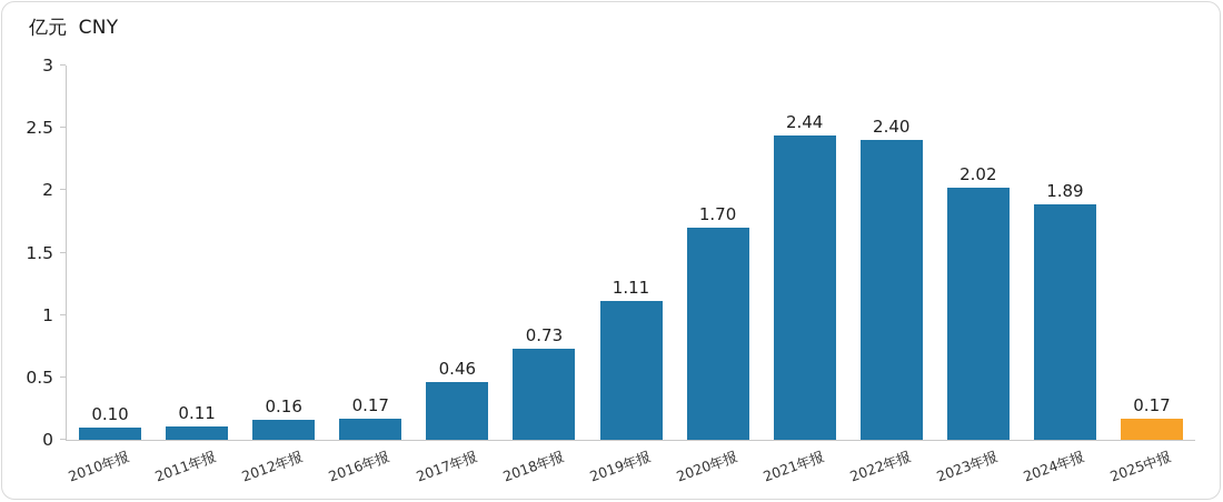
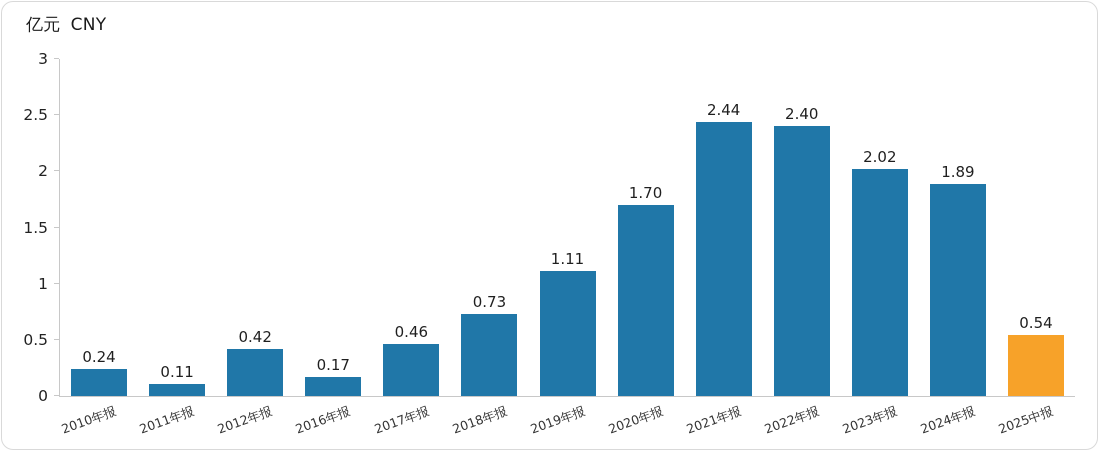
2010年报: 0.10 -> 0.24
2012年报: 0.16 -> 0.42
2025中报: 0.17 -> 0.54
